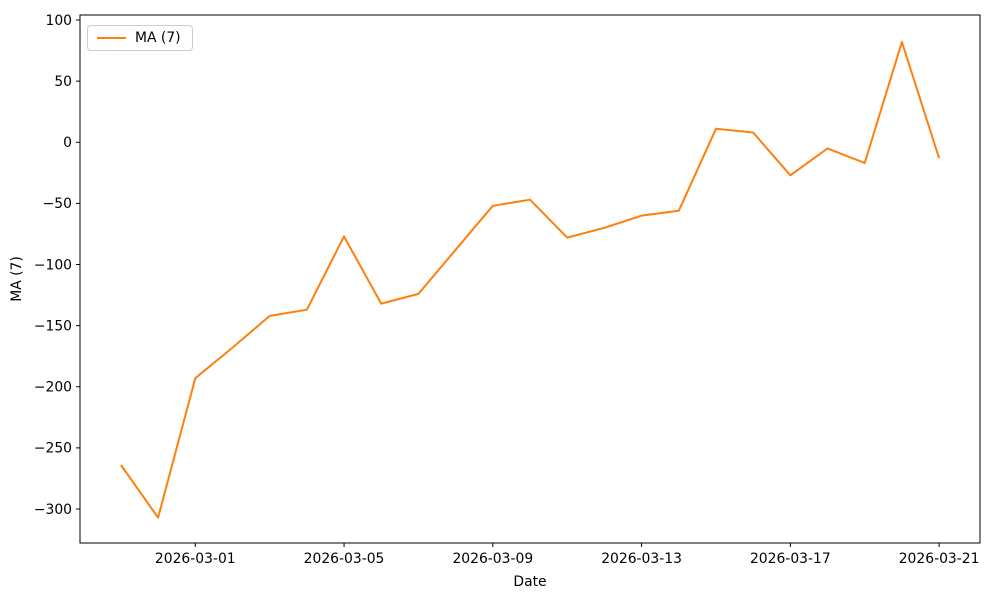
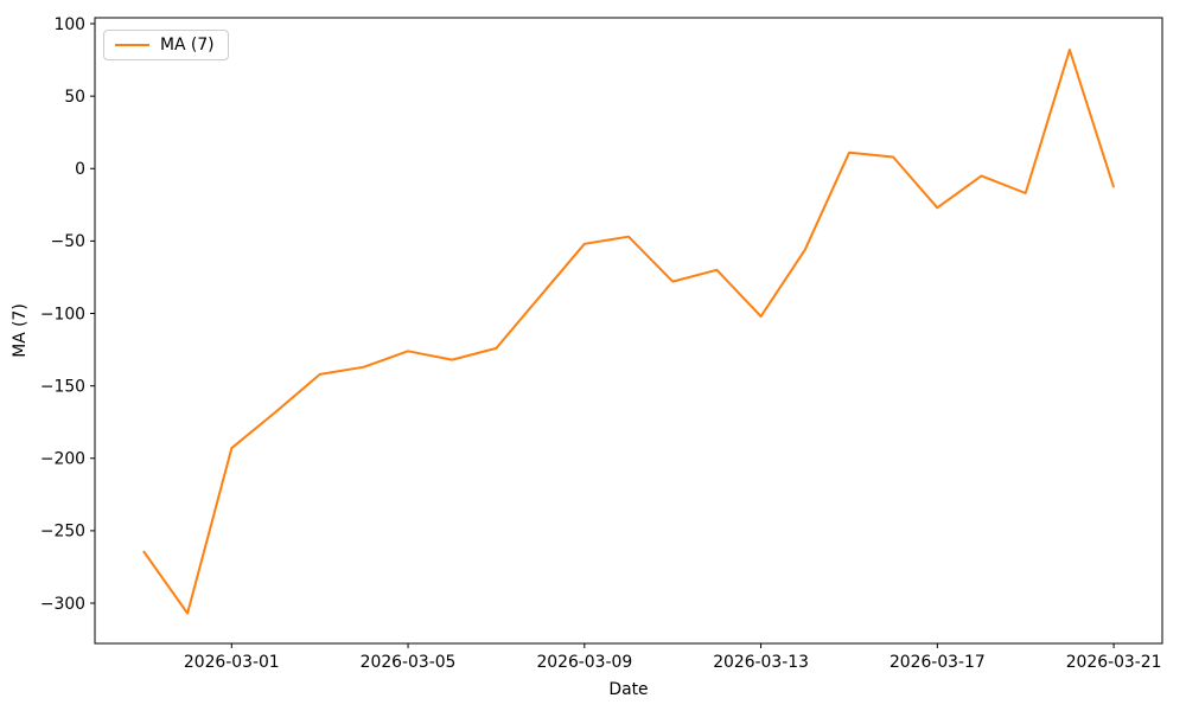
2026-03-05: -77 -> -126
2026-03-13: -60 -> -102
